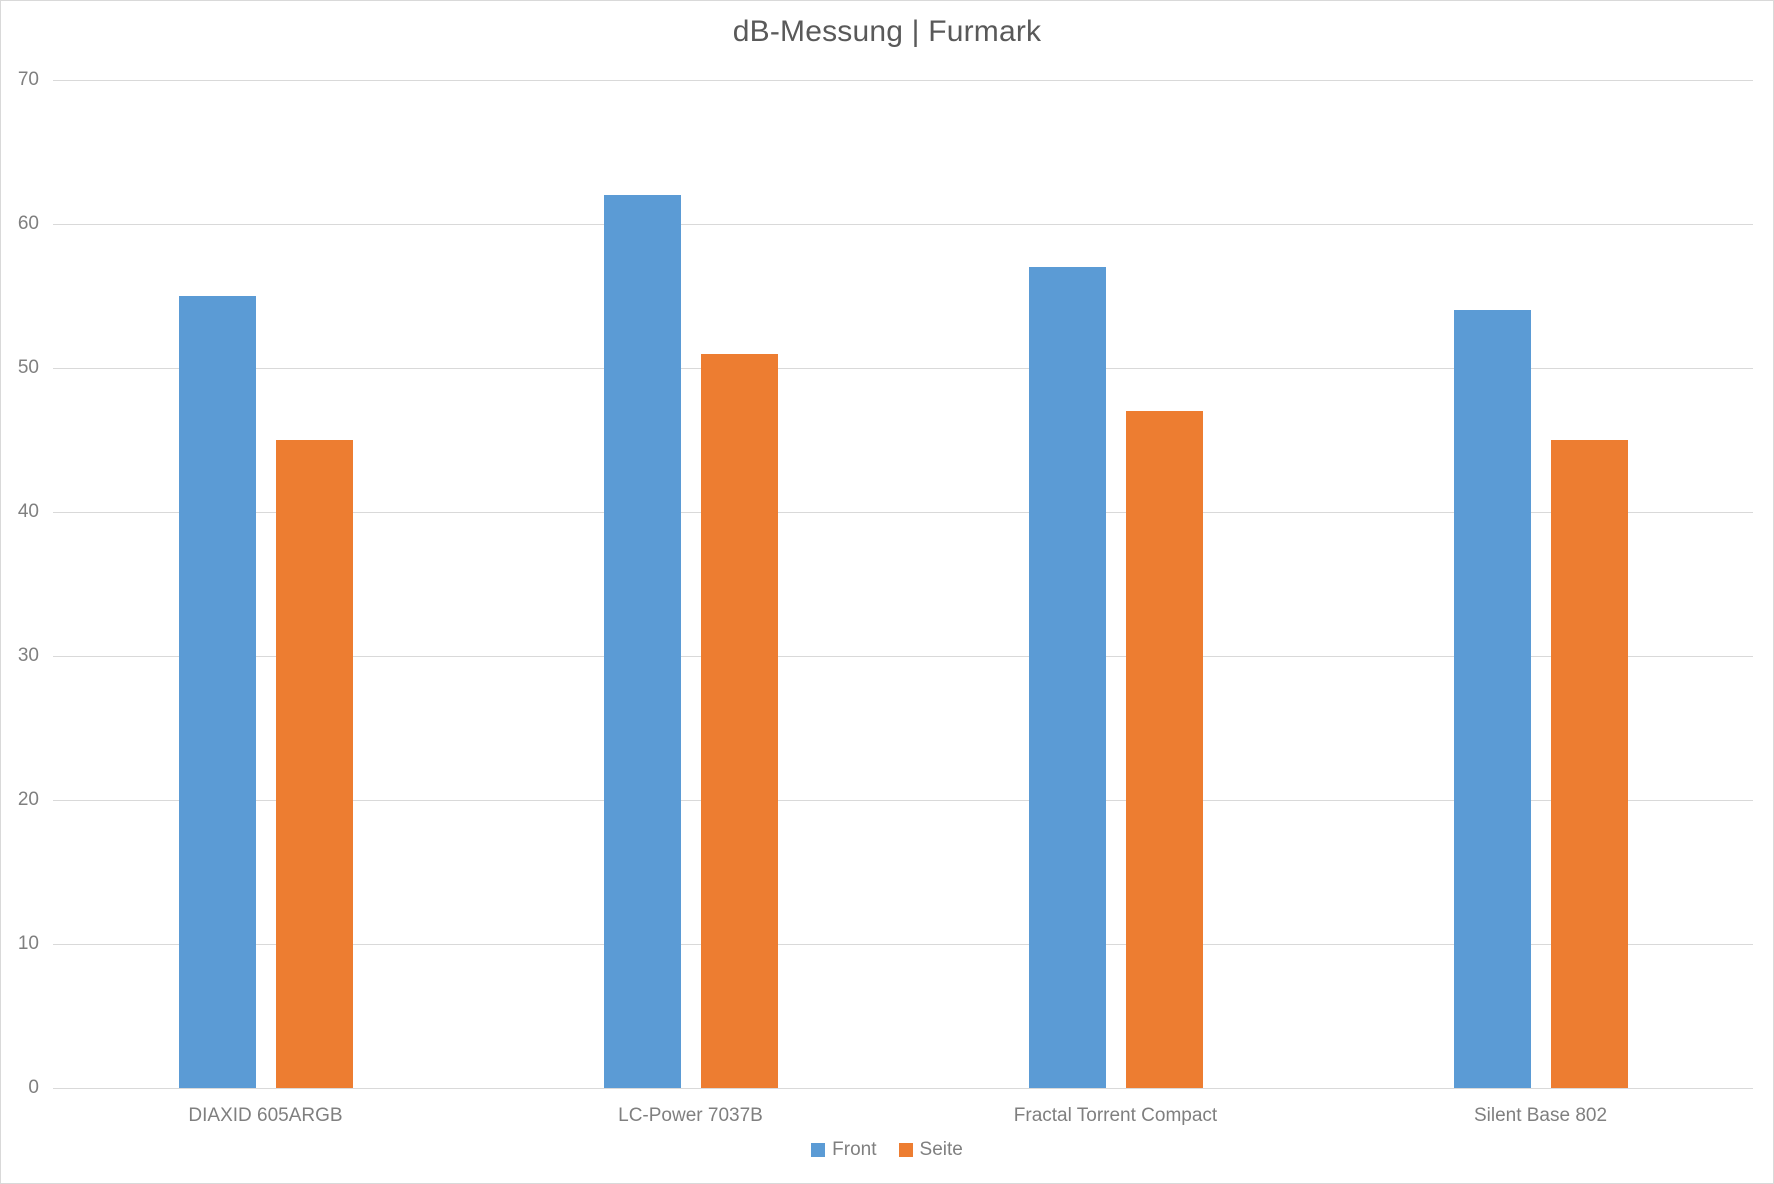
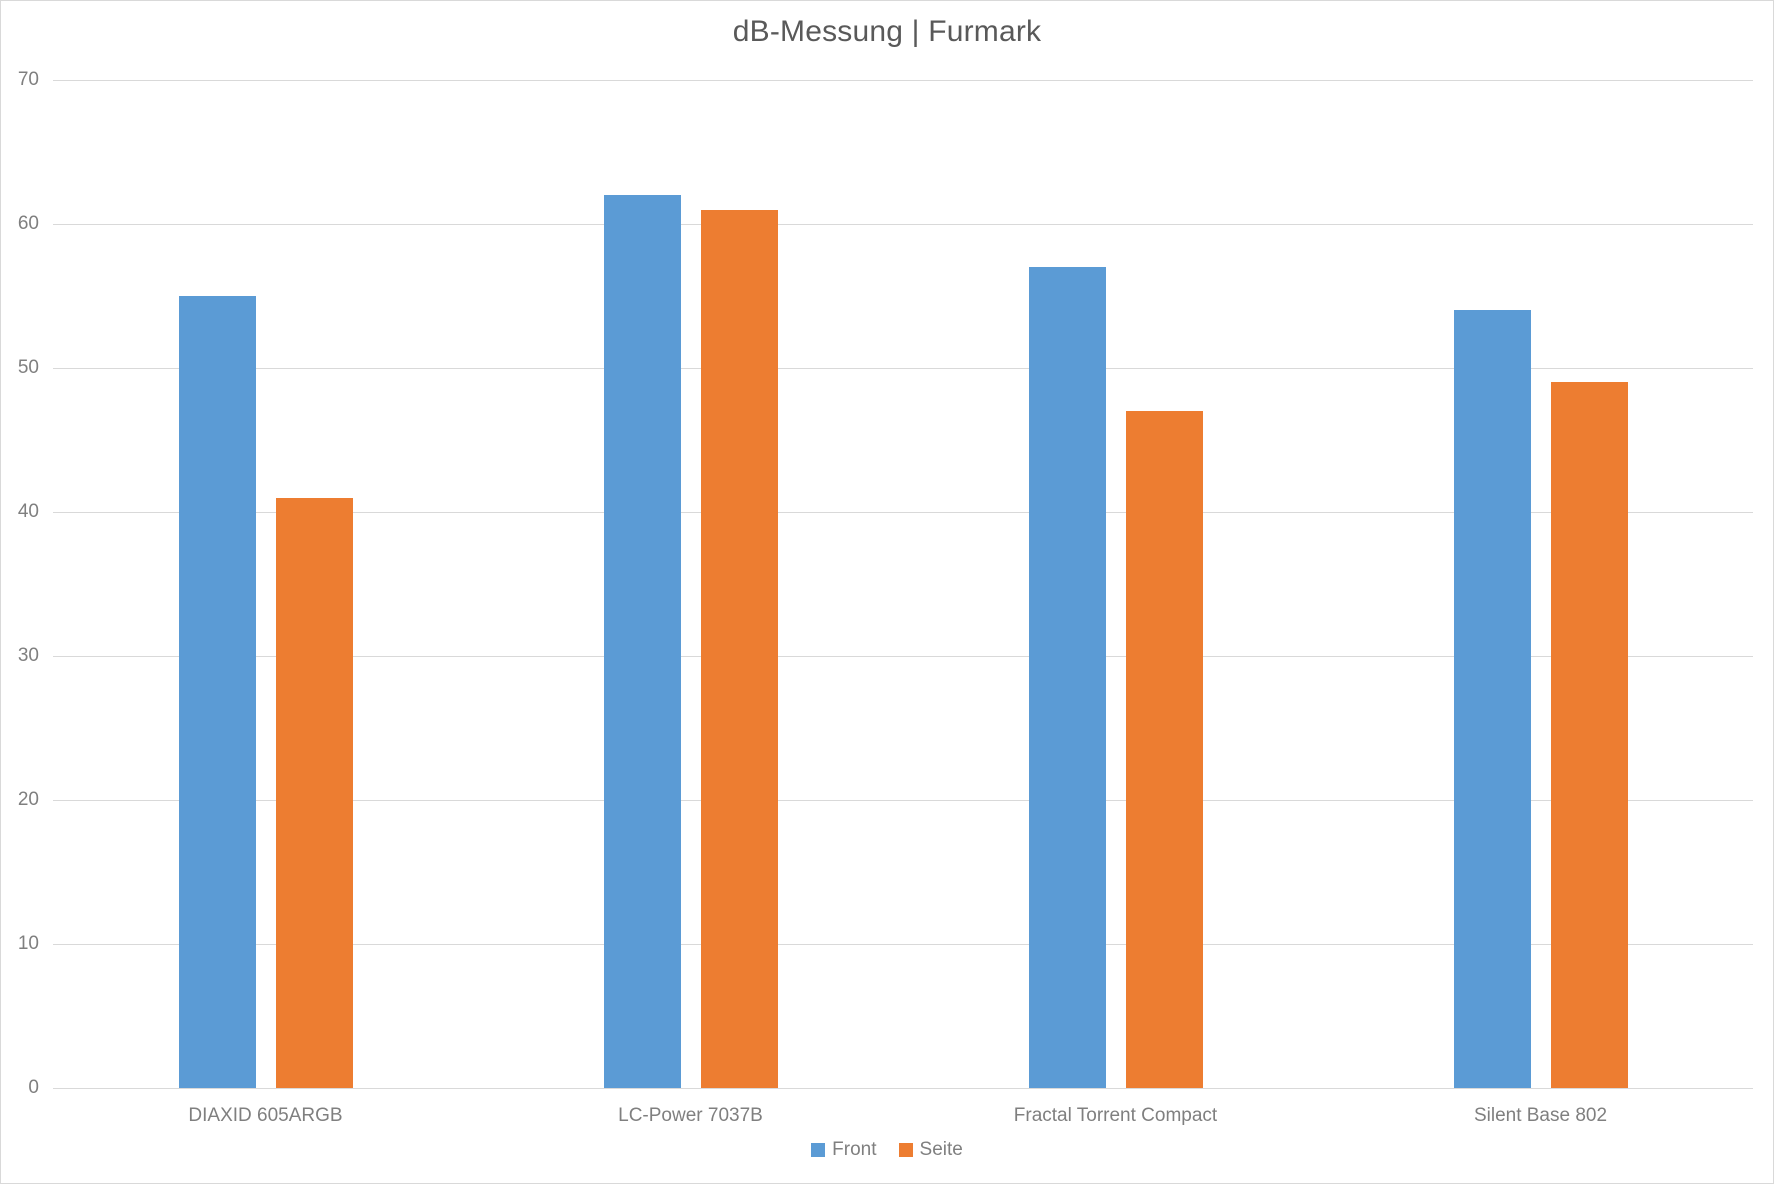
Seite/DIAXID 605ARGB: 45 -> 41
Seite/LC-Power 7037B: 51 -> 61
Seite/Silent Base 802: 45 -> 49
